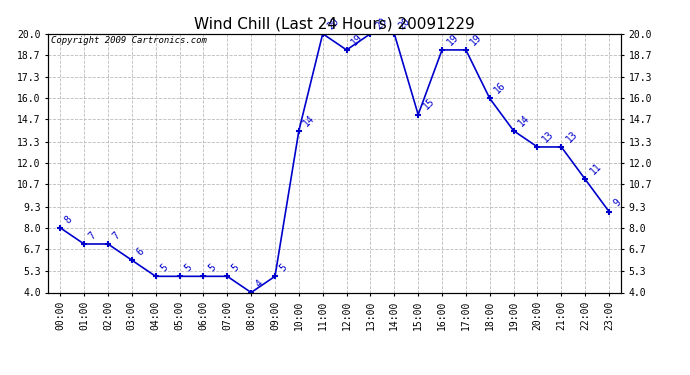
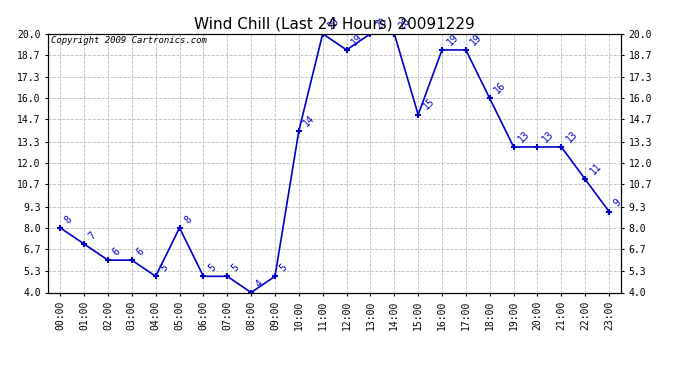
02:00: 7 -> 6
05:00: 5 -> 8
19:00: 14 -> 13
